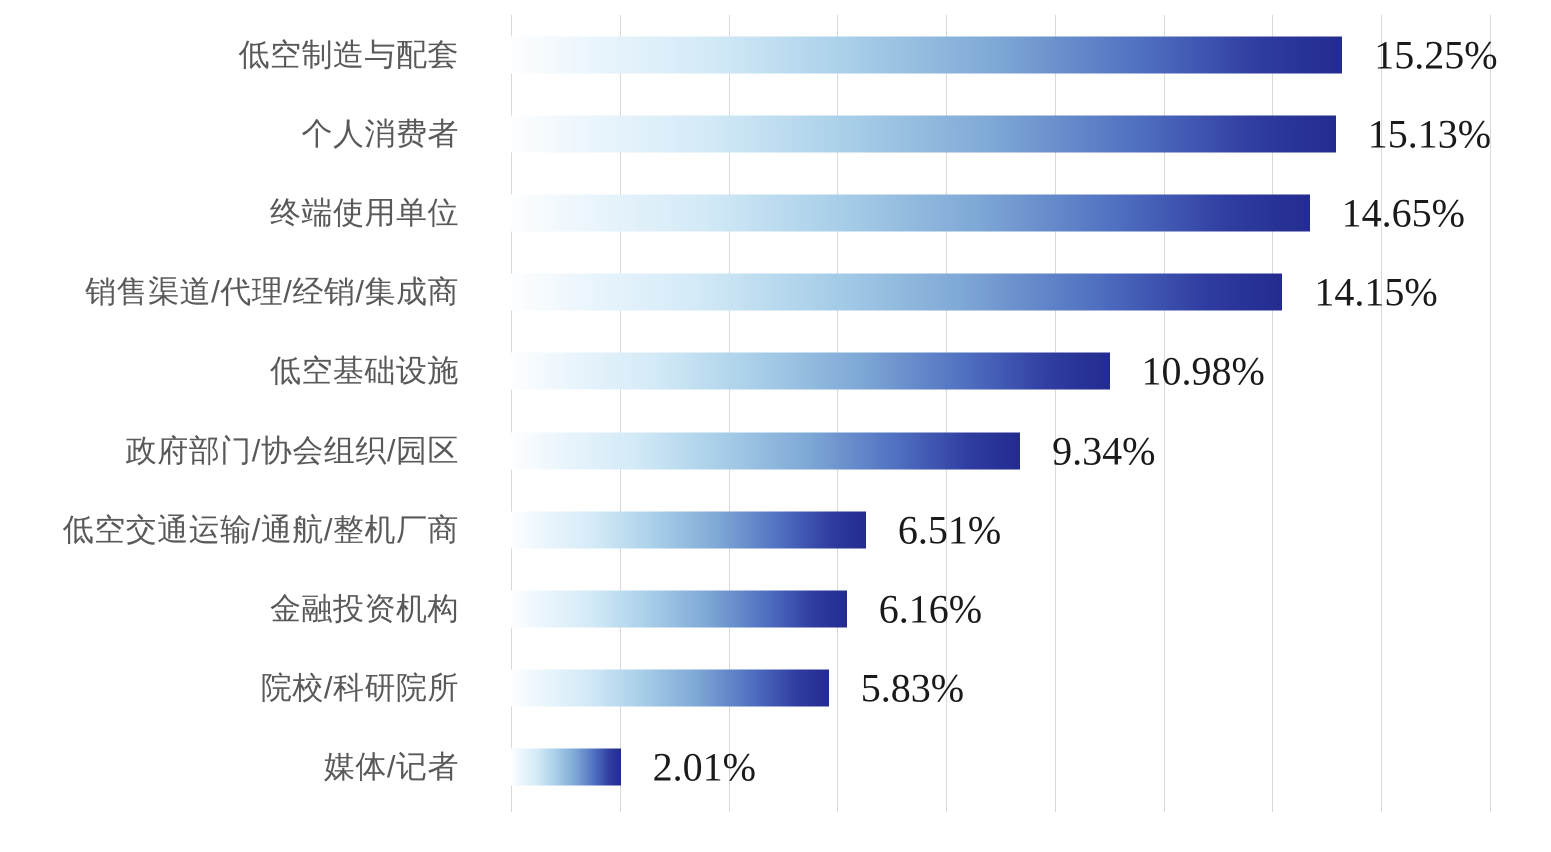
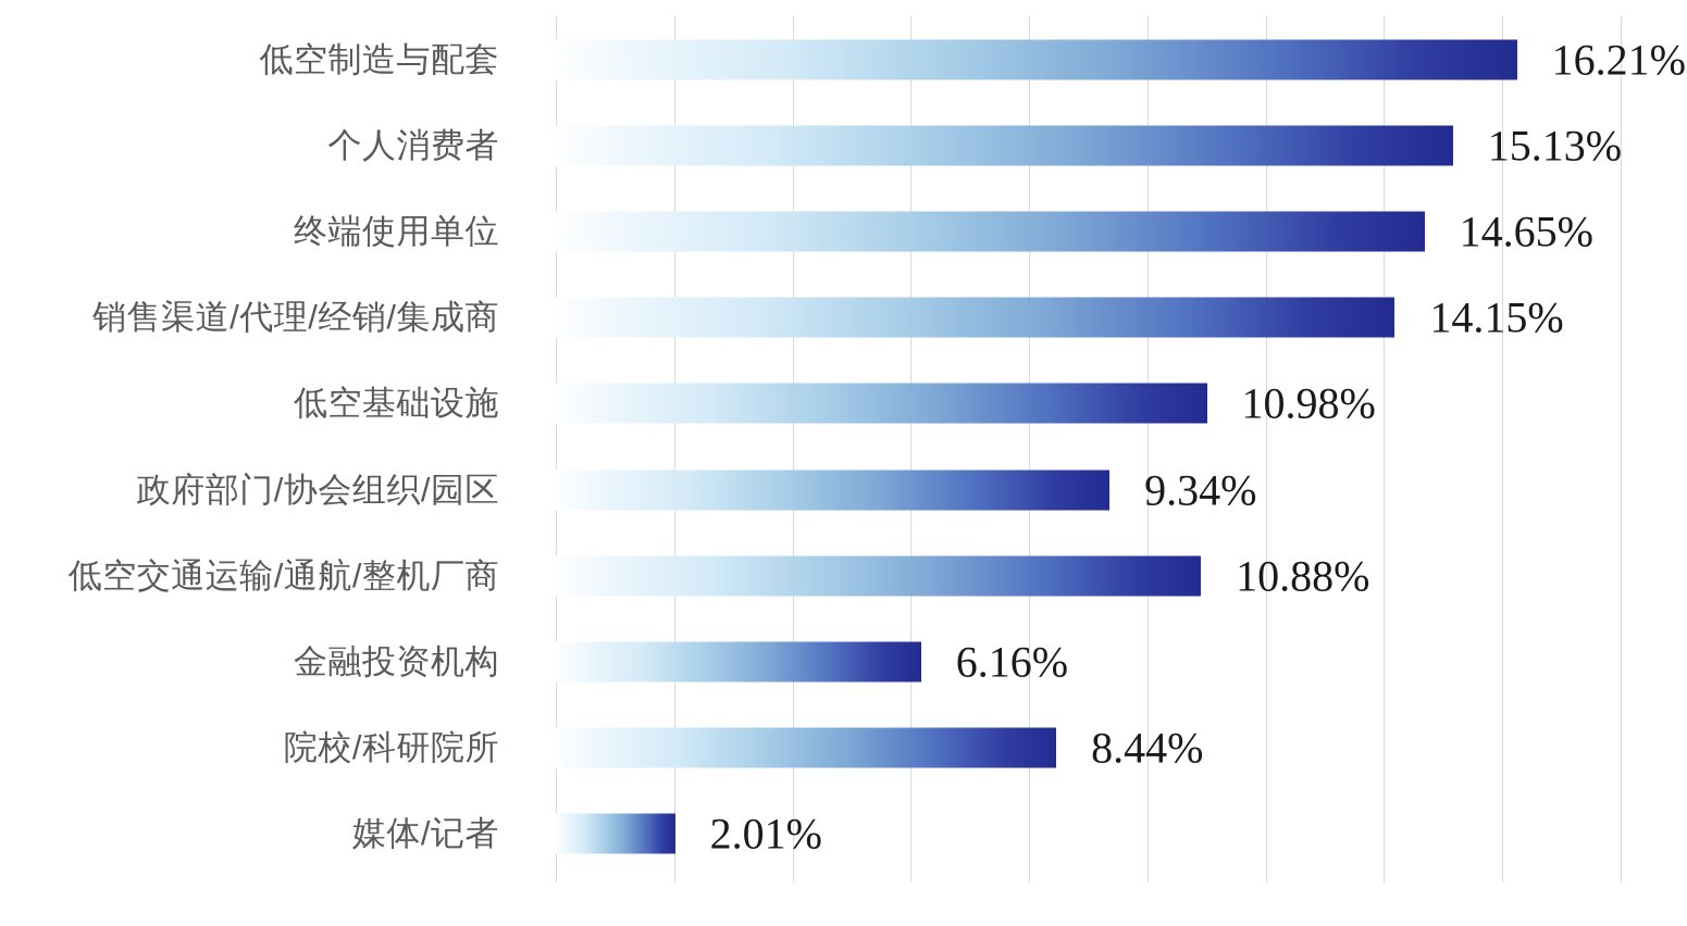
低空制造与配套: 15.25% -> 16.21%
低空交通运输/通航/整机厂商: 6.51% -> 10.88%
院校/科研院所: 5.83% -> 8.44%
